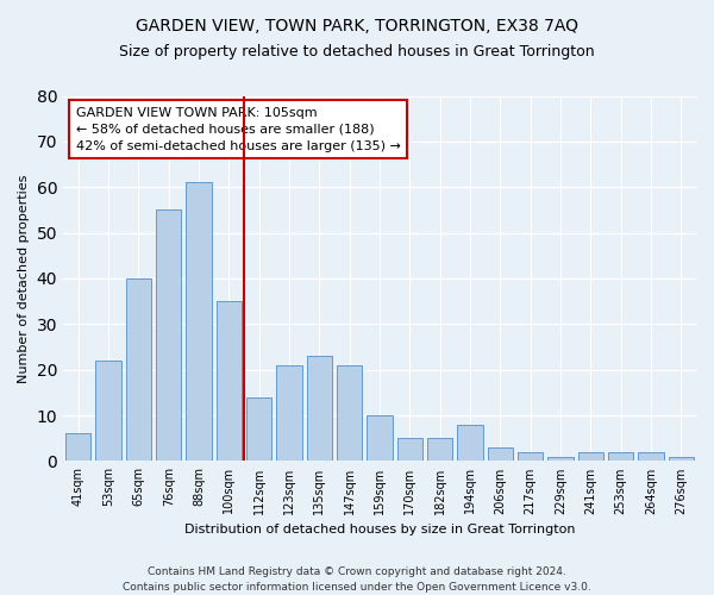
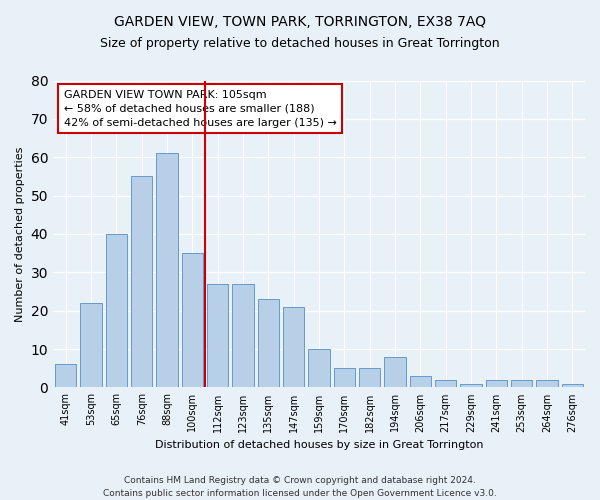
112sqm: 14 -> 27
123sqm: 21 -> 27
